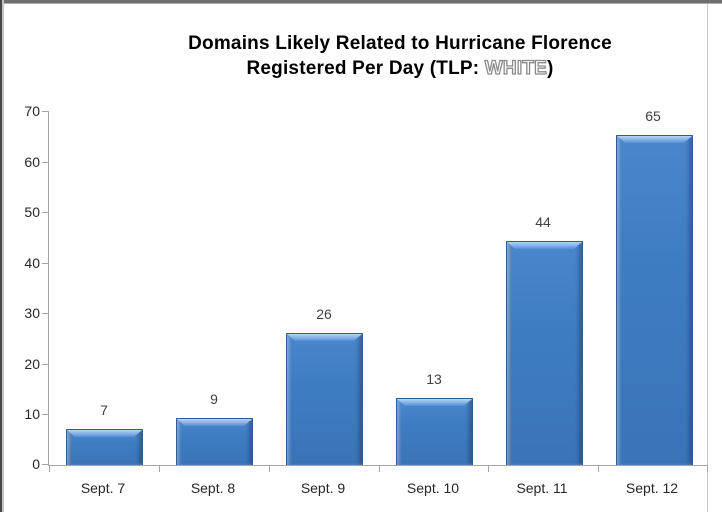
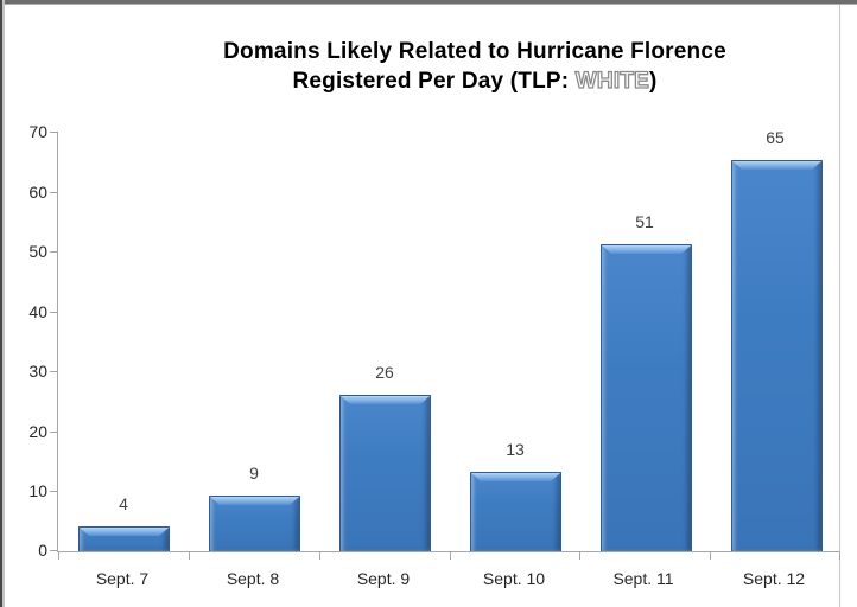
Sept. 7: 7 -> 4
Sept. 11: 44 -> 51
